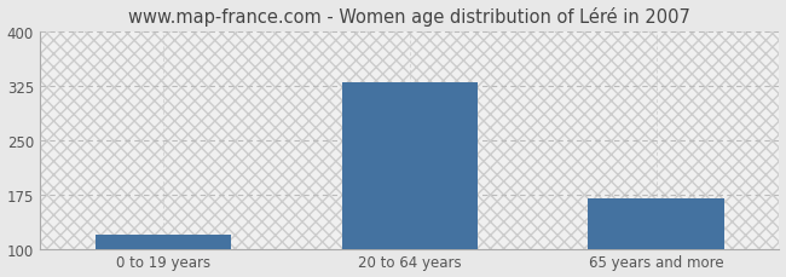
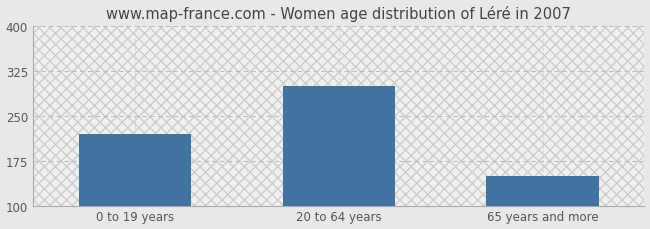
0 to 19 years: 120 -> 220
20 to 64 years: 330 -> 300
65 years and more: 170 -> 150
